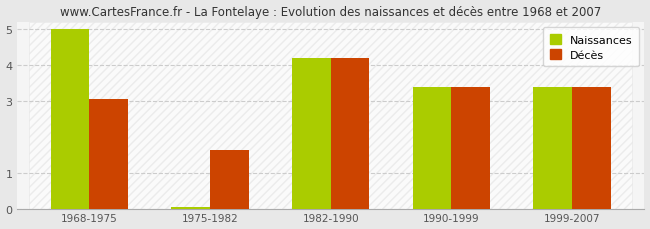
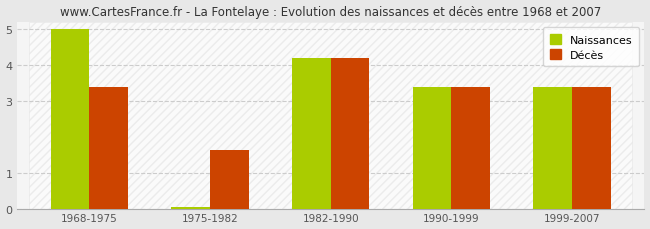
Décès/1968-1975: 3.05 -> 3.40
